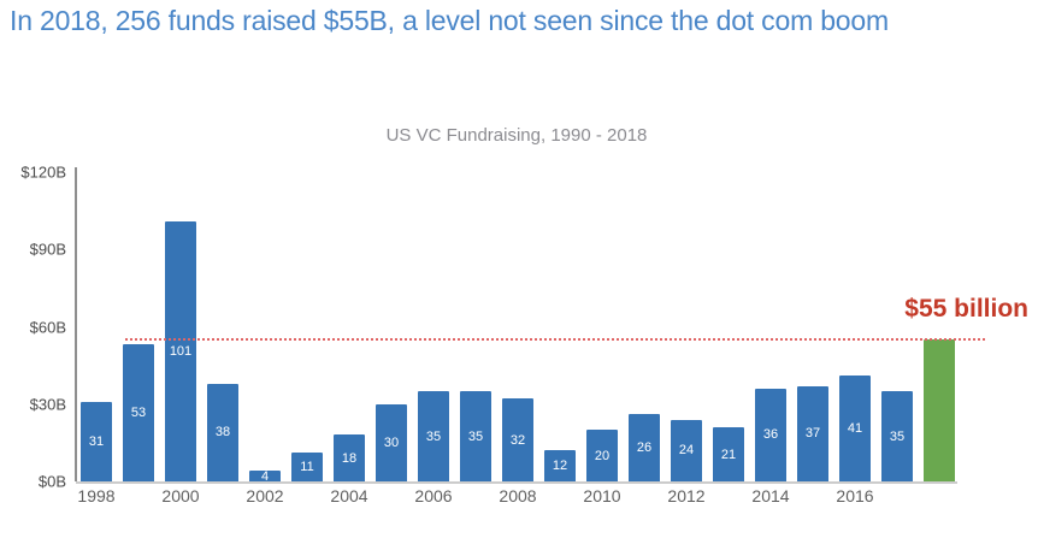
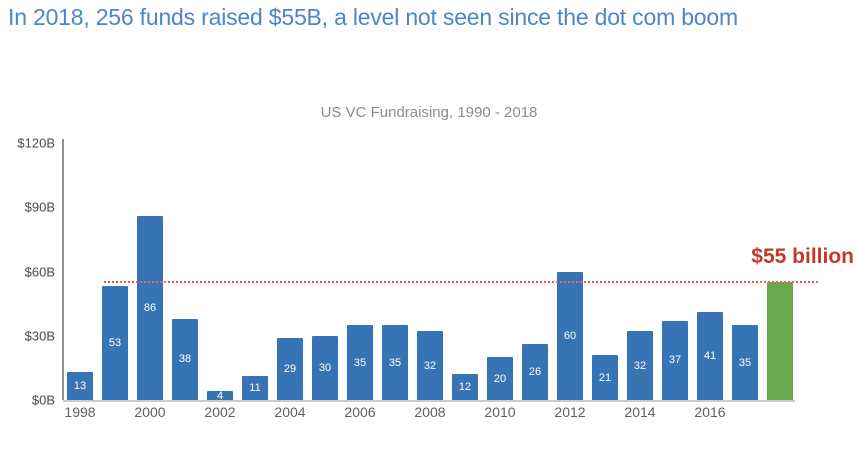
1998: 31 -> 13
2000: 101 -> 86
2004: 18 -> 29
2012: 24 -> 60
2014: 36 -> 32
